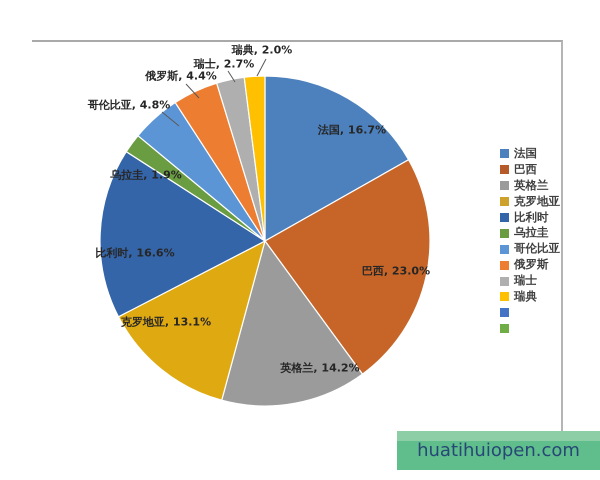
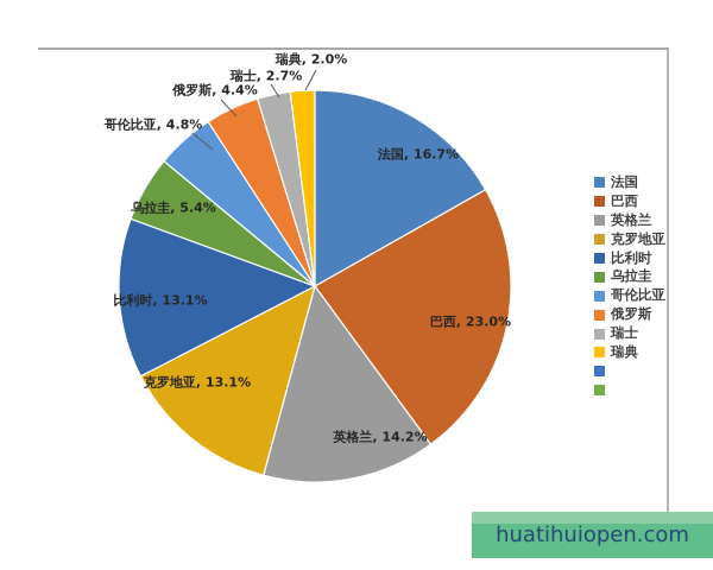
比利时: 16.6% -> 13.1%
乌拉圭: 1.9% -> 5.4%
